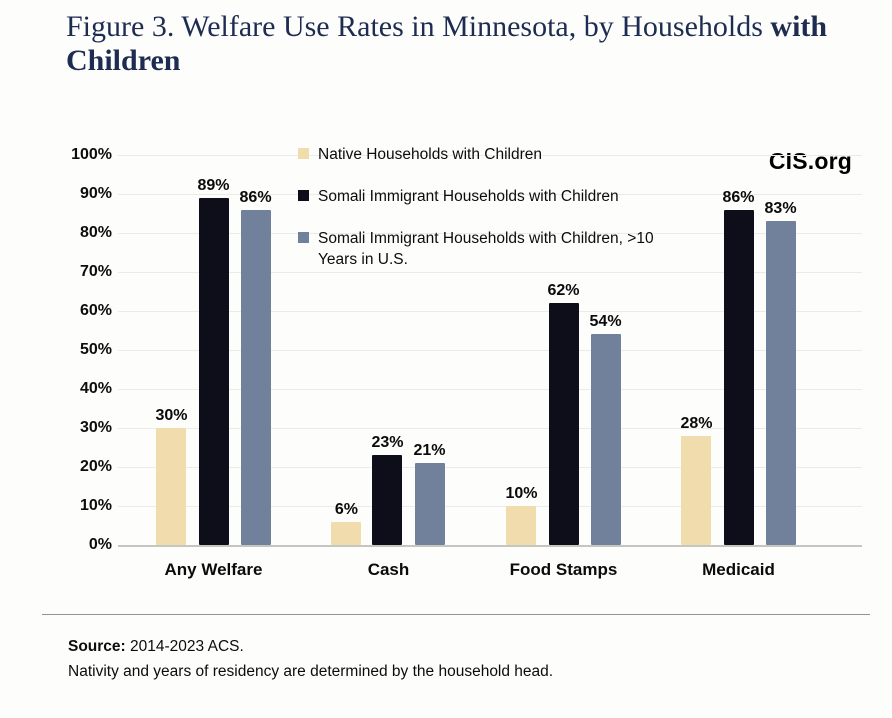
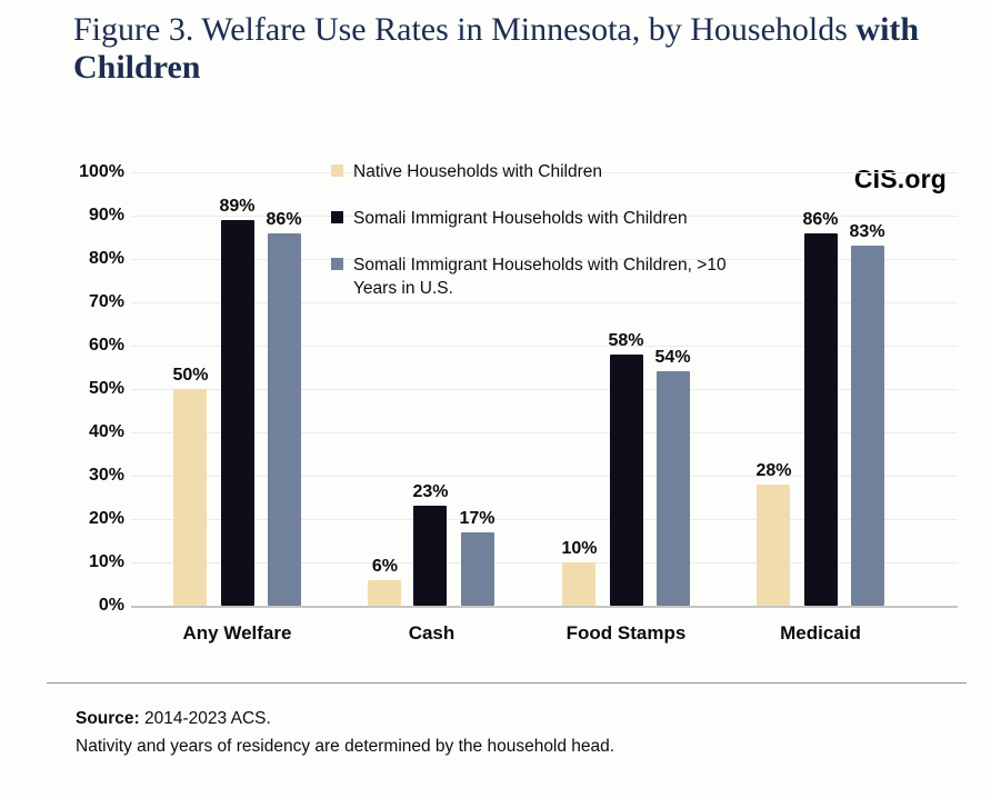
Native Households with Children/Any Welfare: 30% -> 50%
Somali Immigrant Households with Children, >10 Years in U.S./Cash: 21% -> 17%
Somali Immigrant Households with Children/Food Stamps: 62% -> 58%
